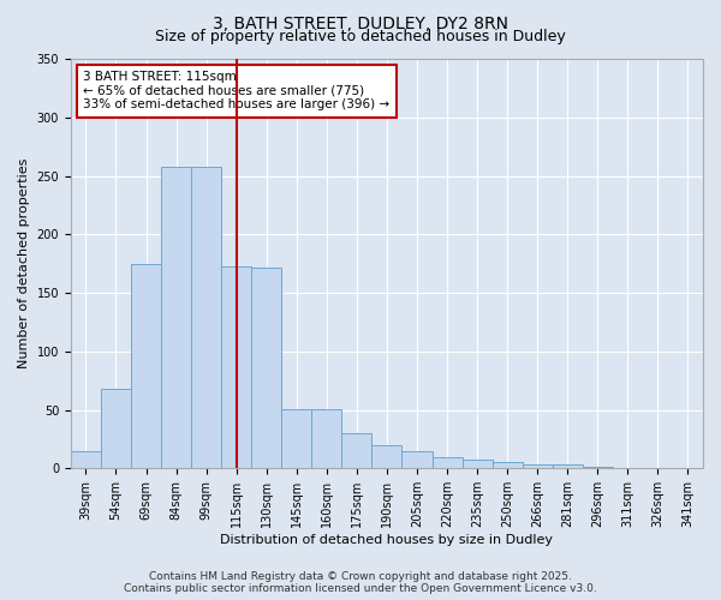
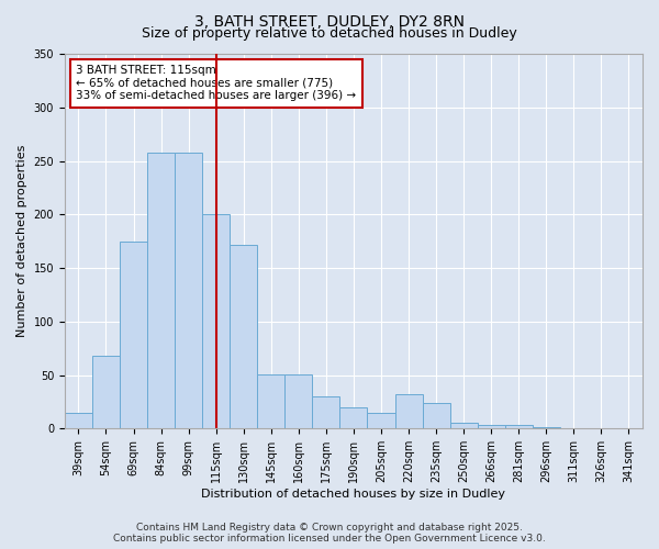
115sqm: 173 -> 200
220sqm: 10 -> 32
235sqm: 8 -> 24
